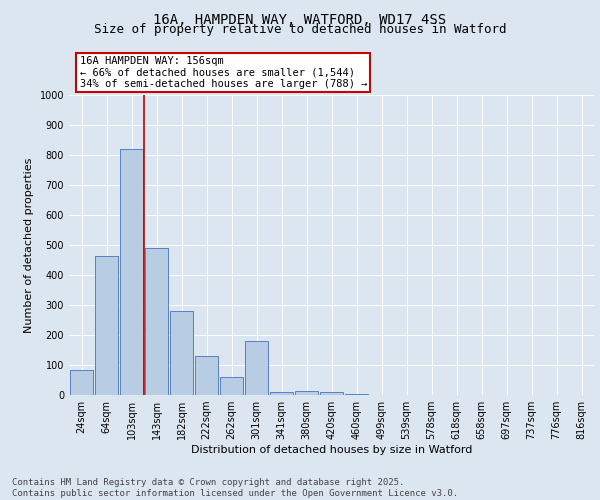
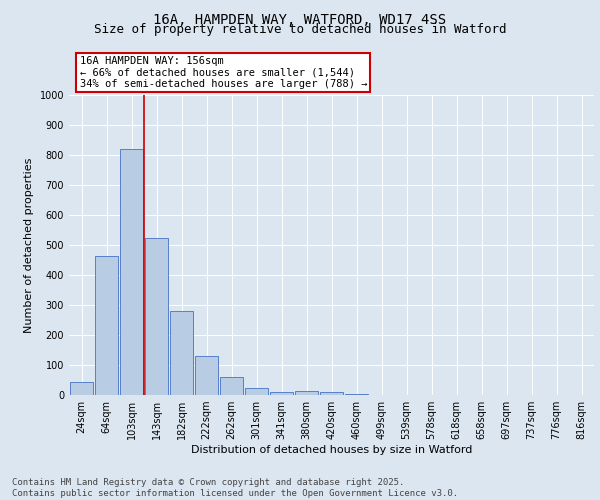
24sqm: 85 -> 45
143sqm: 490 -> 525
301sqm: 180 -> 25
